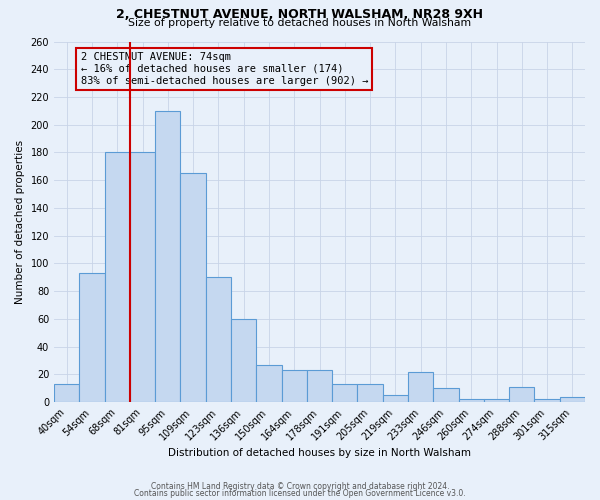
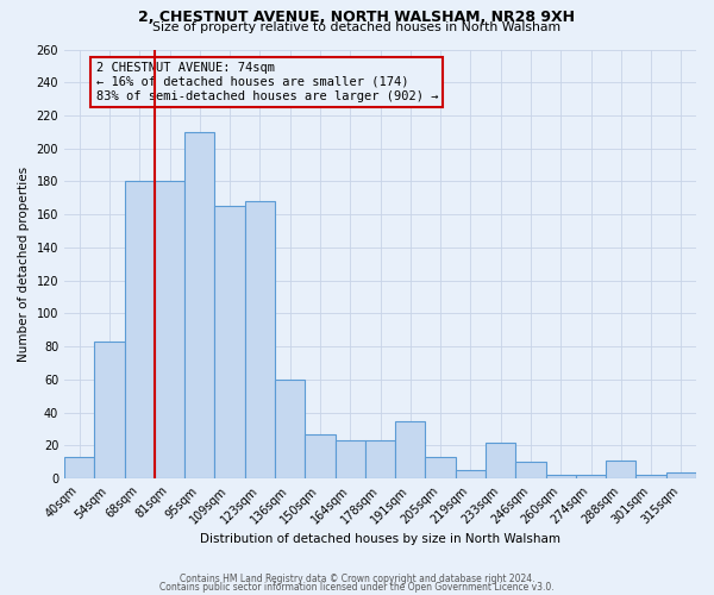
54sqm: 93 -> 83
123sqm: 90 -> 168
191sqm: 13 -> 35
